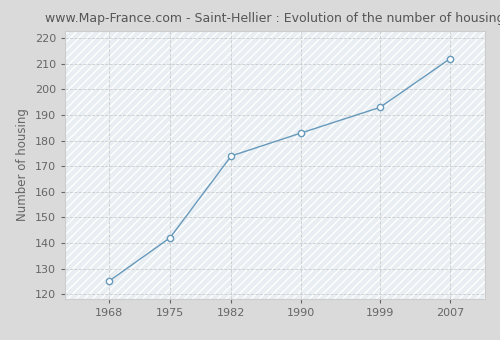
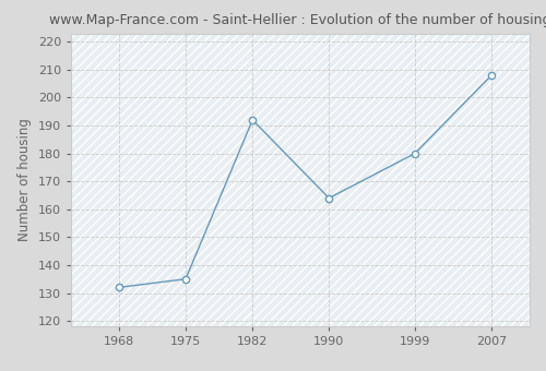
1968: 125 -> 132
1975: 142 -> 135
1982: 174 -> 192
1990: 183 -> 164
1999: 193 -> 180
2007: 212 -> 208
